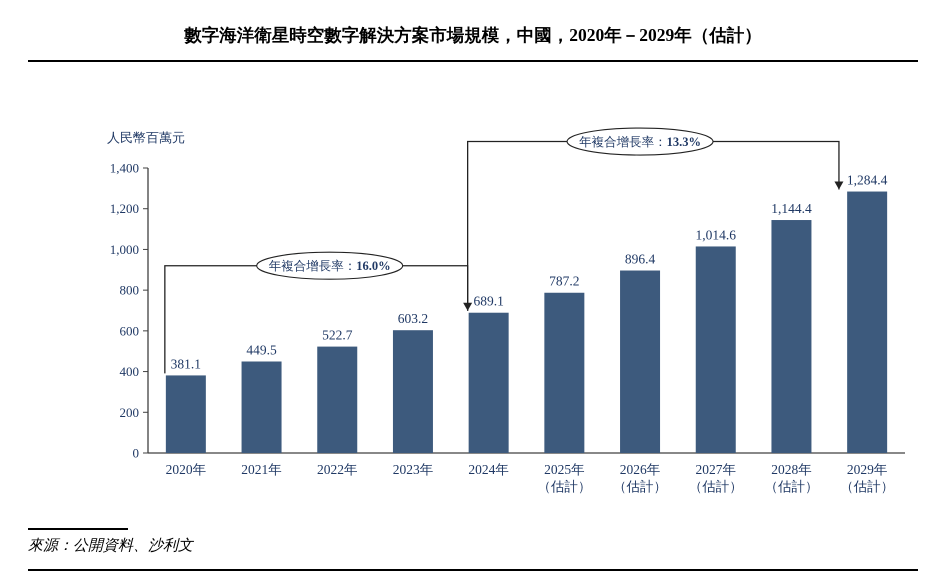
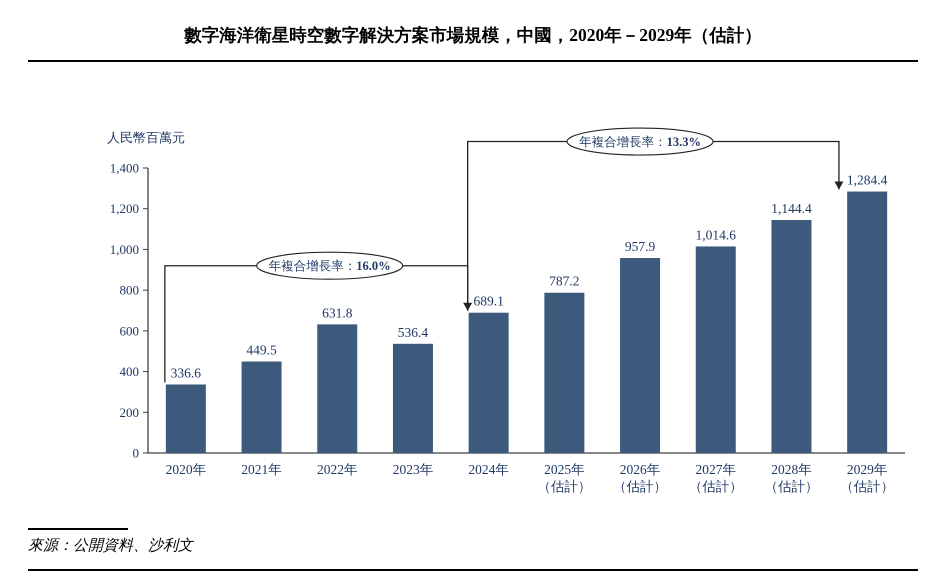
2020年: 381.1 -> 336.6
2022年: 522.7 -> 631.8
2023年: 603.2 -> 536.4
2026年: 896.4 -> 957.9
